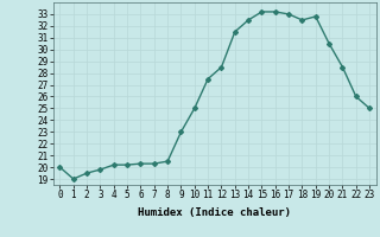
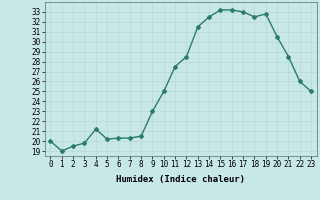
4: 20.2 -> 21.2
